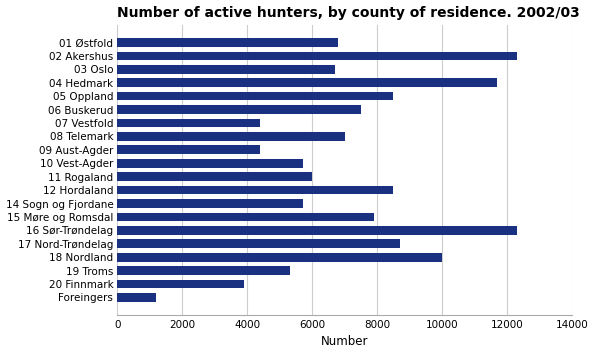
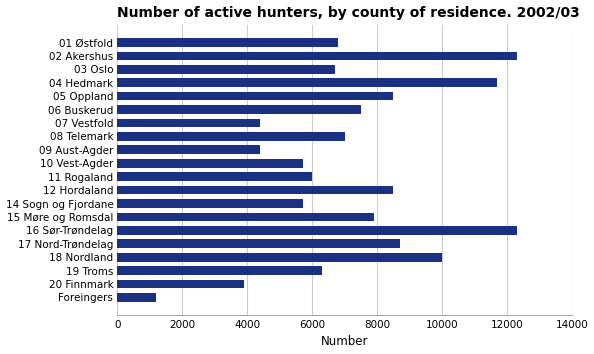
19 Troms: 5300 -> 6300
